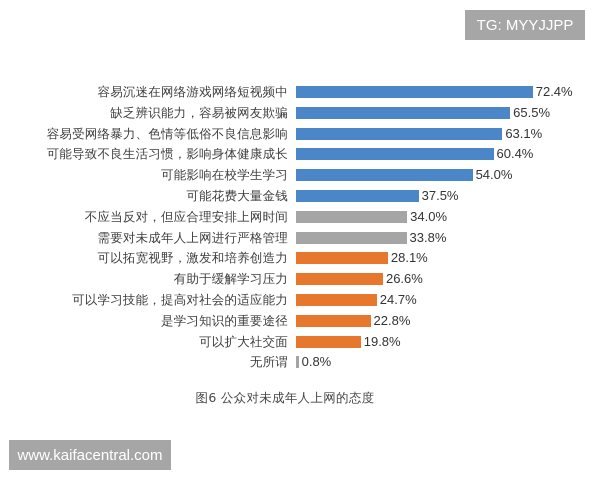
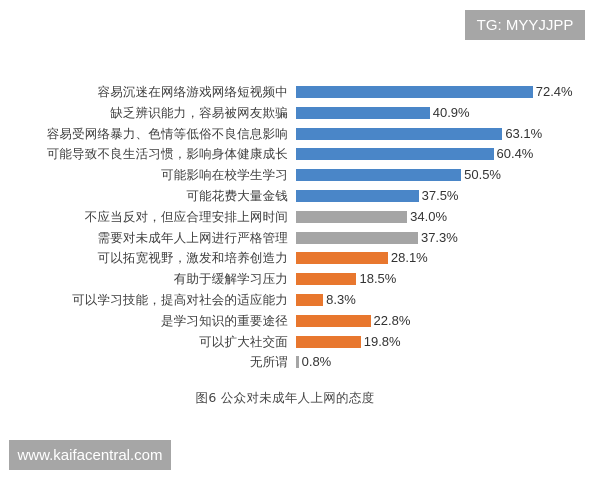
缺乏辨识能力，容易被网友欺骗: 65.5% -> 40.9%
可能影响在校学生学习: 54.0% -> 50.5%
需要对未成年人上网进行严格管理: 33.8% -> 37.3%
有助于缓解学习压力: 26.6% -> 18.5%
可以学习技能，提高对社会的适应能力: 24.7% -> 8.3%
